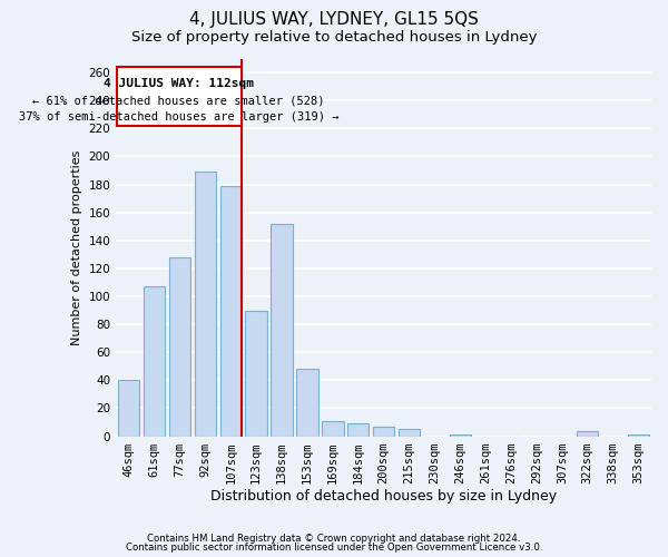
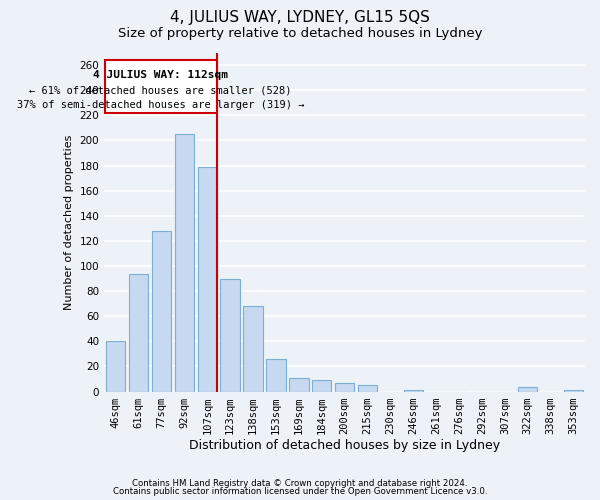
61sqm: 107 -> 94
92sqm: 189 -> 205
138sqm: 152 -> 68
153sqm: 48 -> 26
